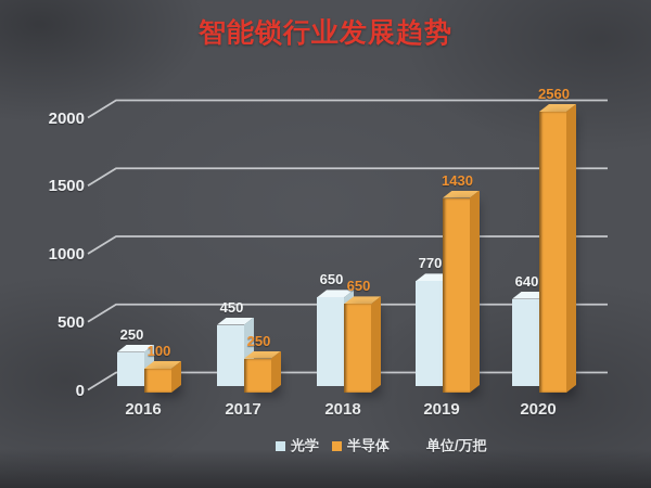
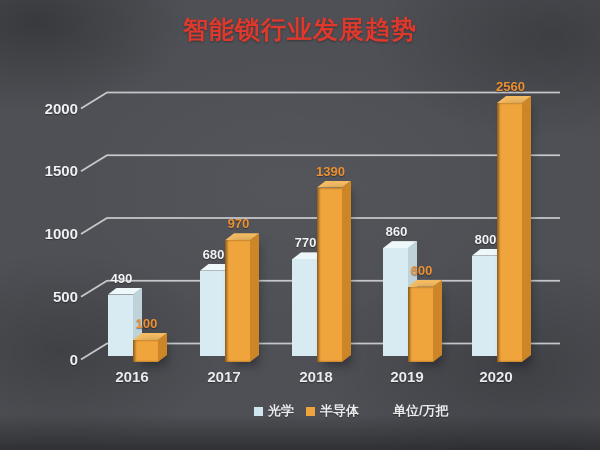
光学/2016: 250 -> 490
光学/2017: 450 -> 680
半导体/2017: 250 -> 970
光学/2018: 650 -> 770
半导体/2018: 650 -> 1390
光学/2019: 770 -> 860
半导体/2019: 1430 -> 600
光学/2020: 640 -> 800
